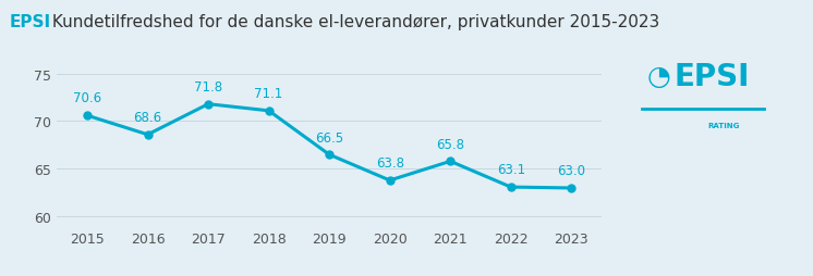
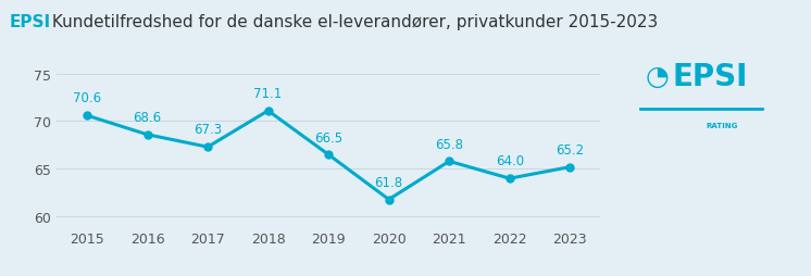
2017: 71.8 -> 67.3
2020: 63.8 -> 61.8
2022: 63.1 -> 64.0
2023: 63.0 -> 65.2
